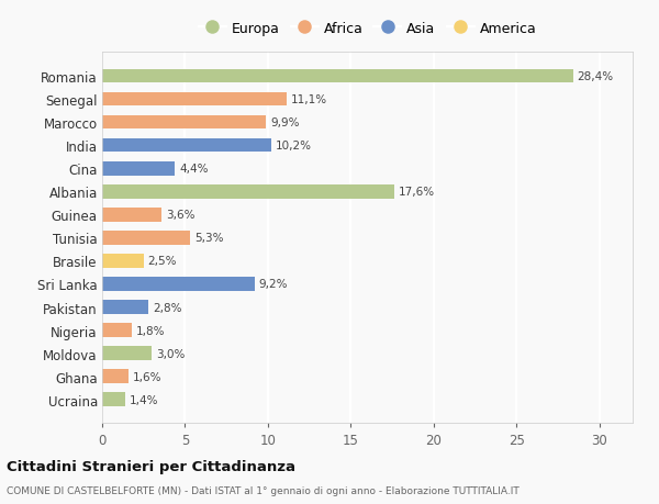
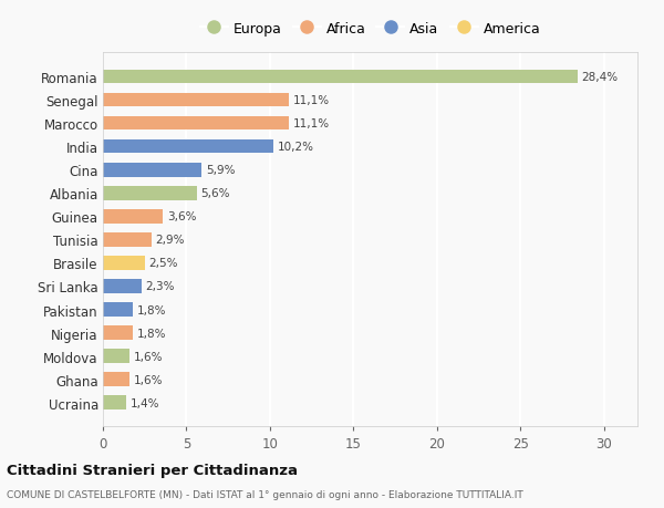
Marocco: 9,9% -> 11,1%
Cina: 4,4% -> 5,9%
Albania: 17,6% -> 5,6%
Tunisia: 5,3% -> 2,9%
Sri Lanka: 9,2% -> 2,3%
Pakistan: 2,8% -> 1,8%
Moldova: 3,0% -> 1,6%
